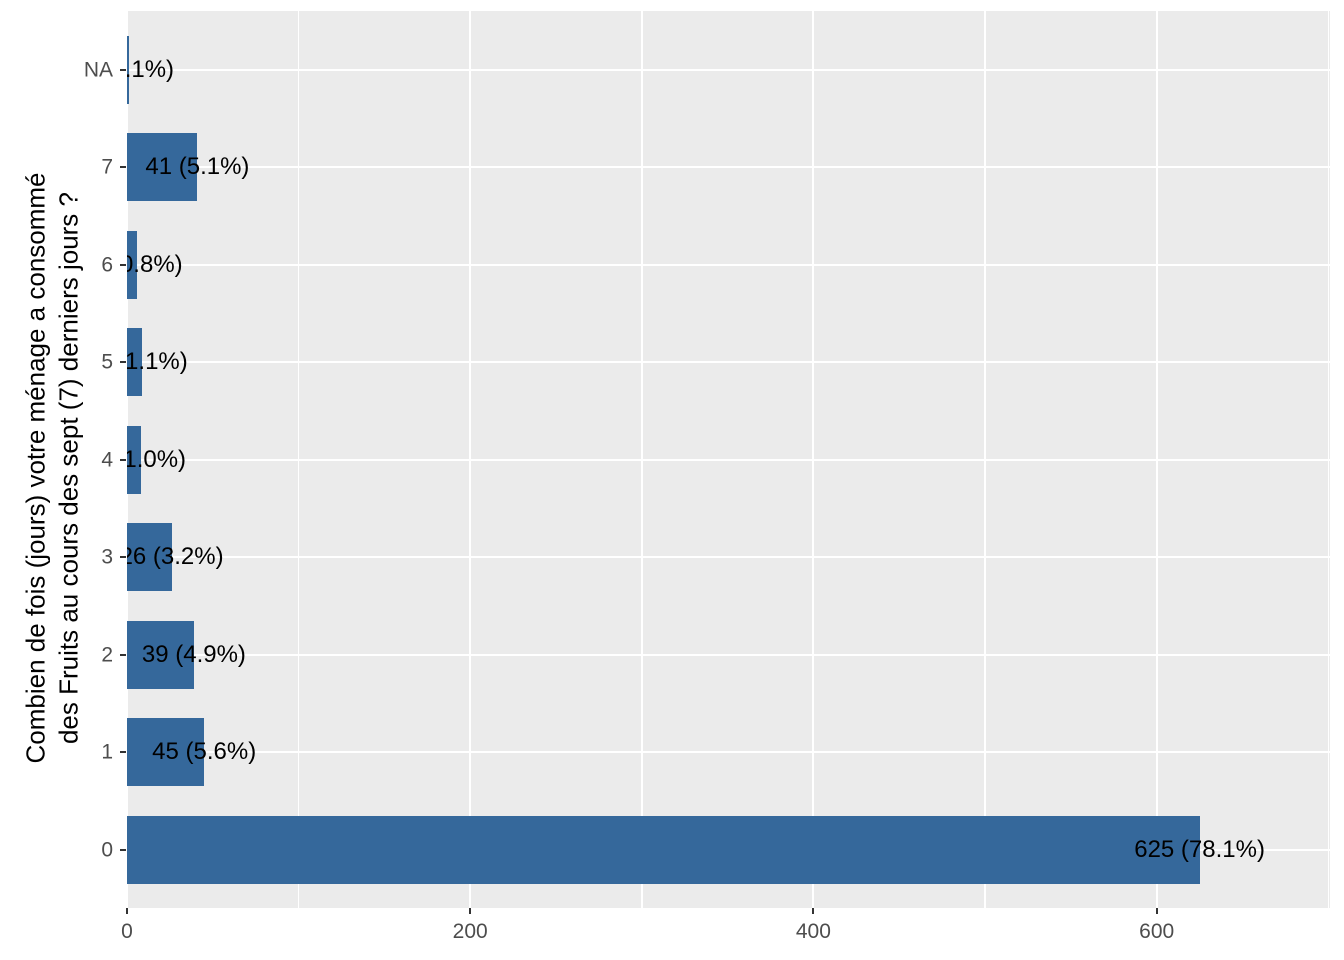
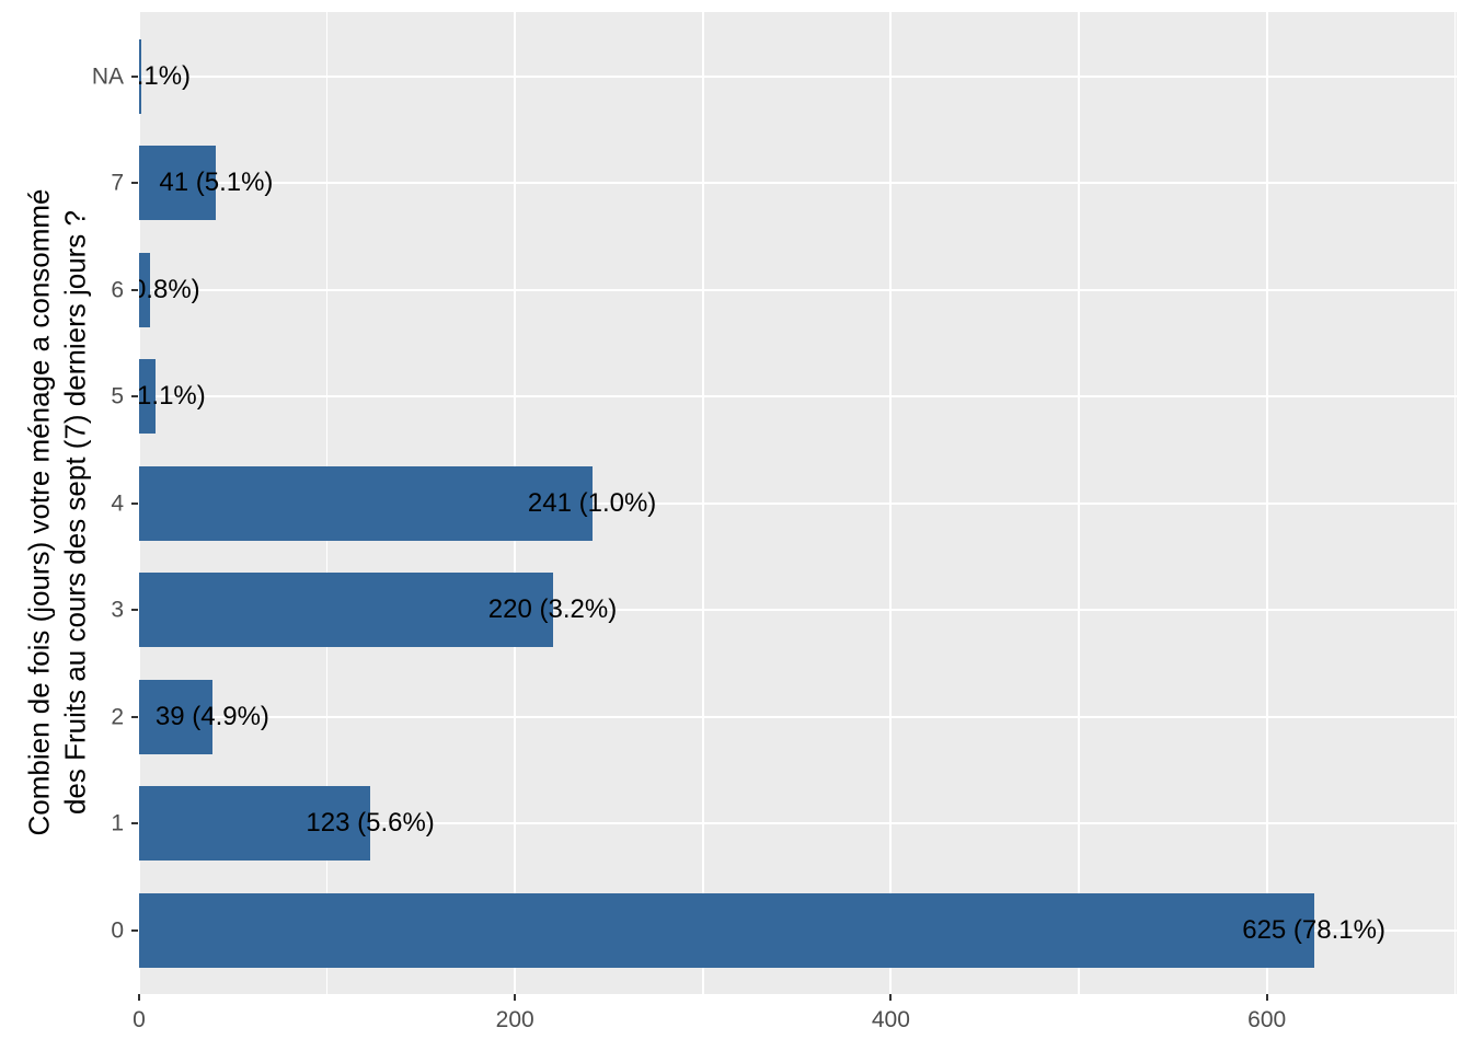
4: 8 -> 241
3: 26 -> 220
1: 45 -> 123
